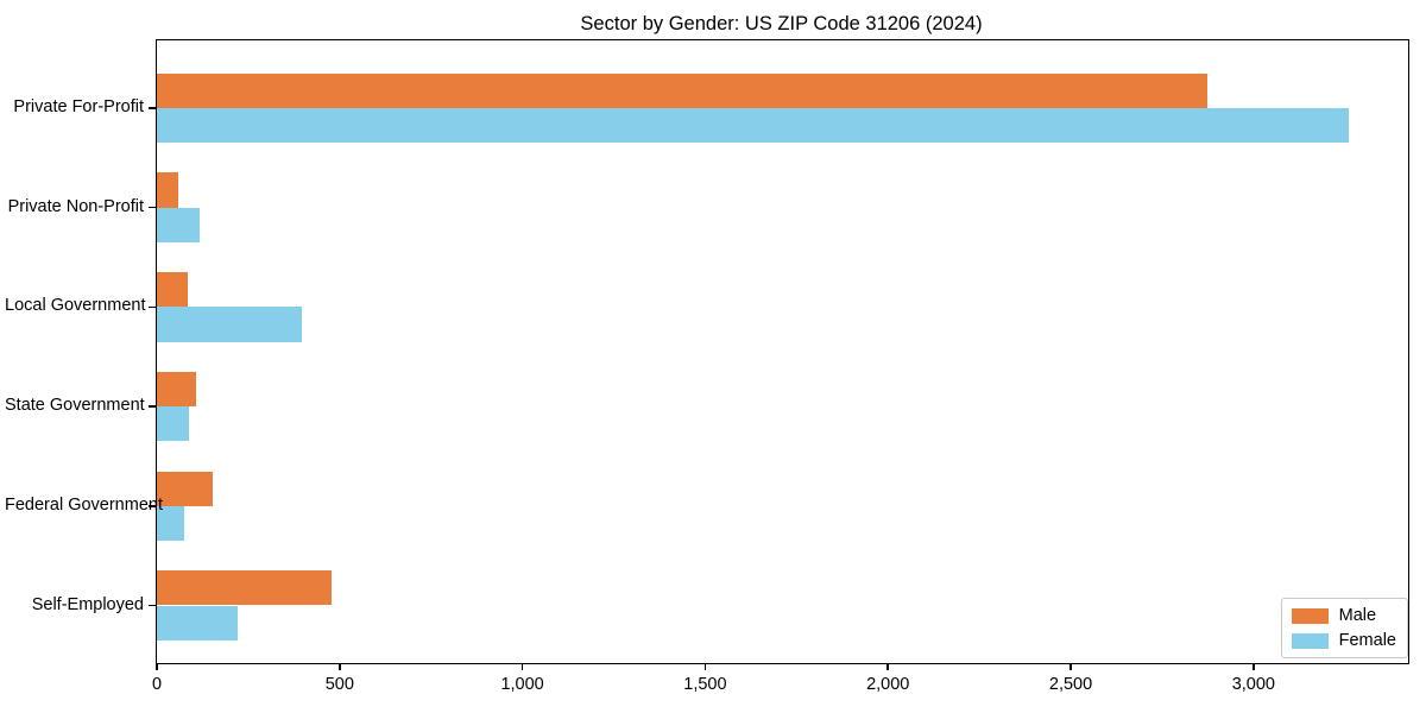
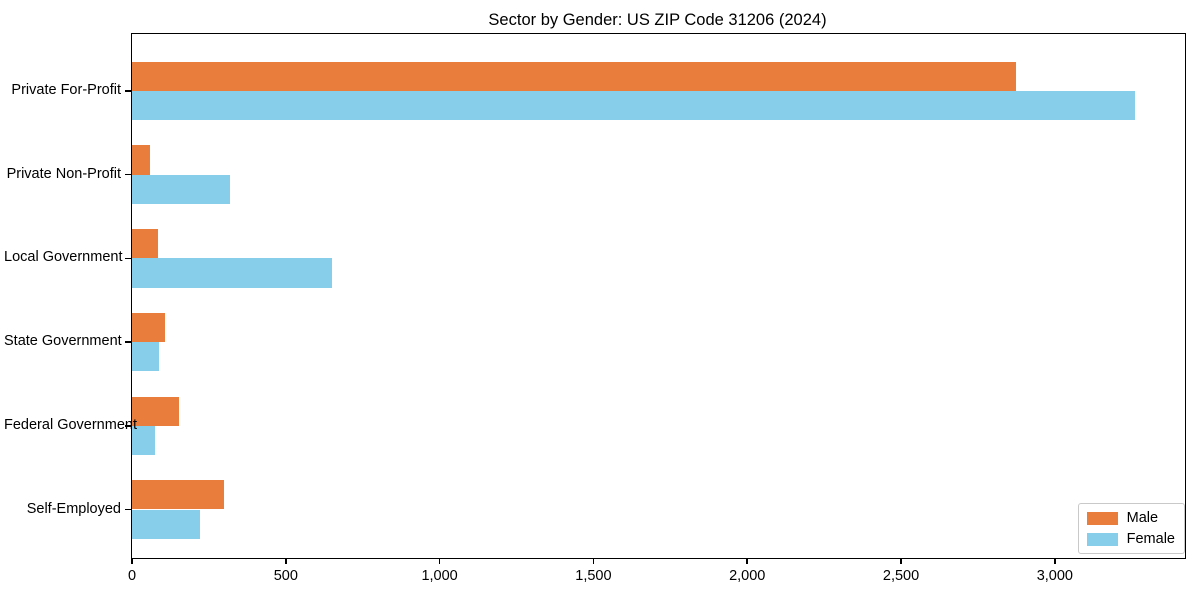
Female/Private Non-Profit: 120 -> 320
Female/Local Government: 400 -> 650
Male/Self-Employed: 480 -> 300
